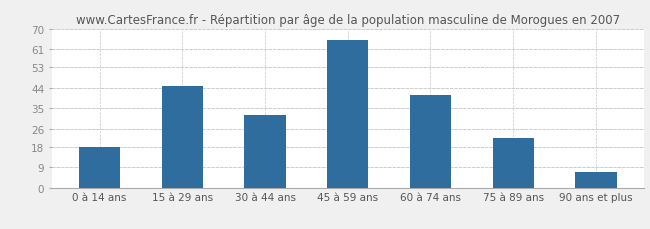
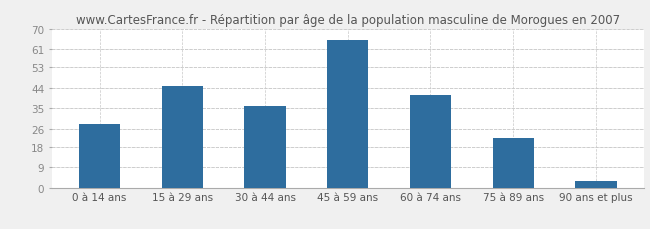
0 à 14 ans: 18 -> 28
30 à 44 ans: 32 -> 36
90 ans et plus: 7 -> 3
